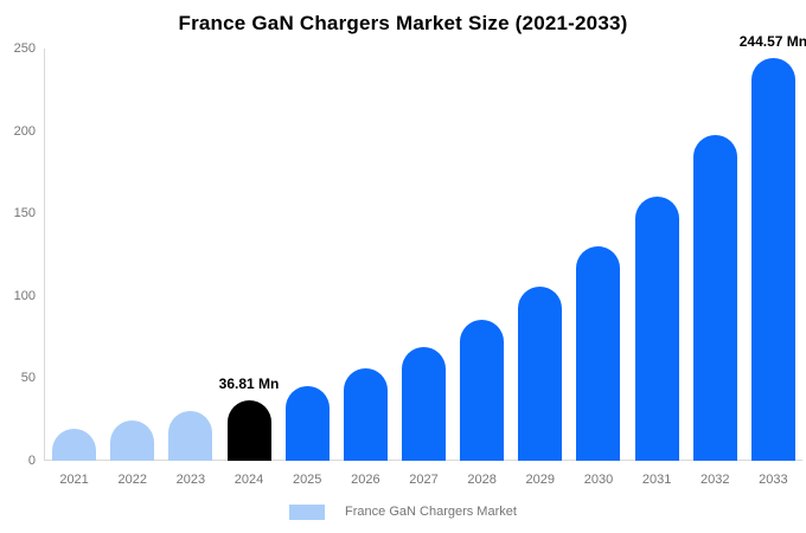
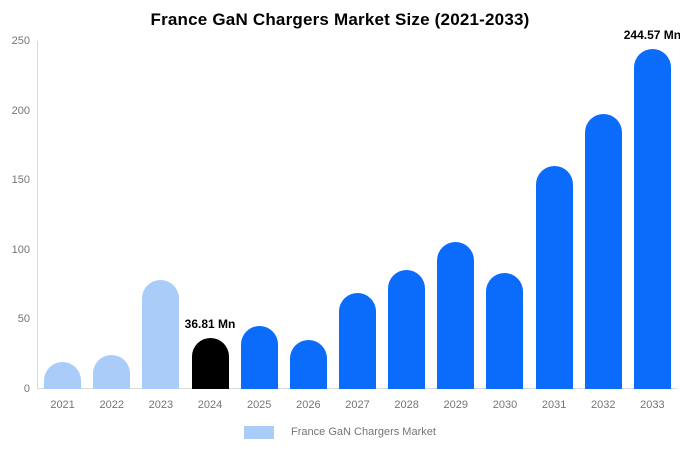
2023: 30 -> 78
2026: 56 -> 35
2030: 130 -> 83
